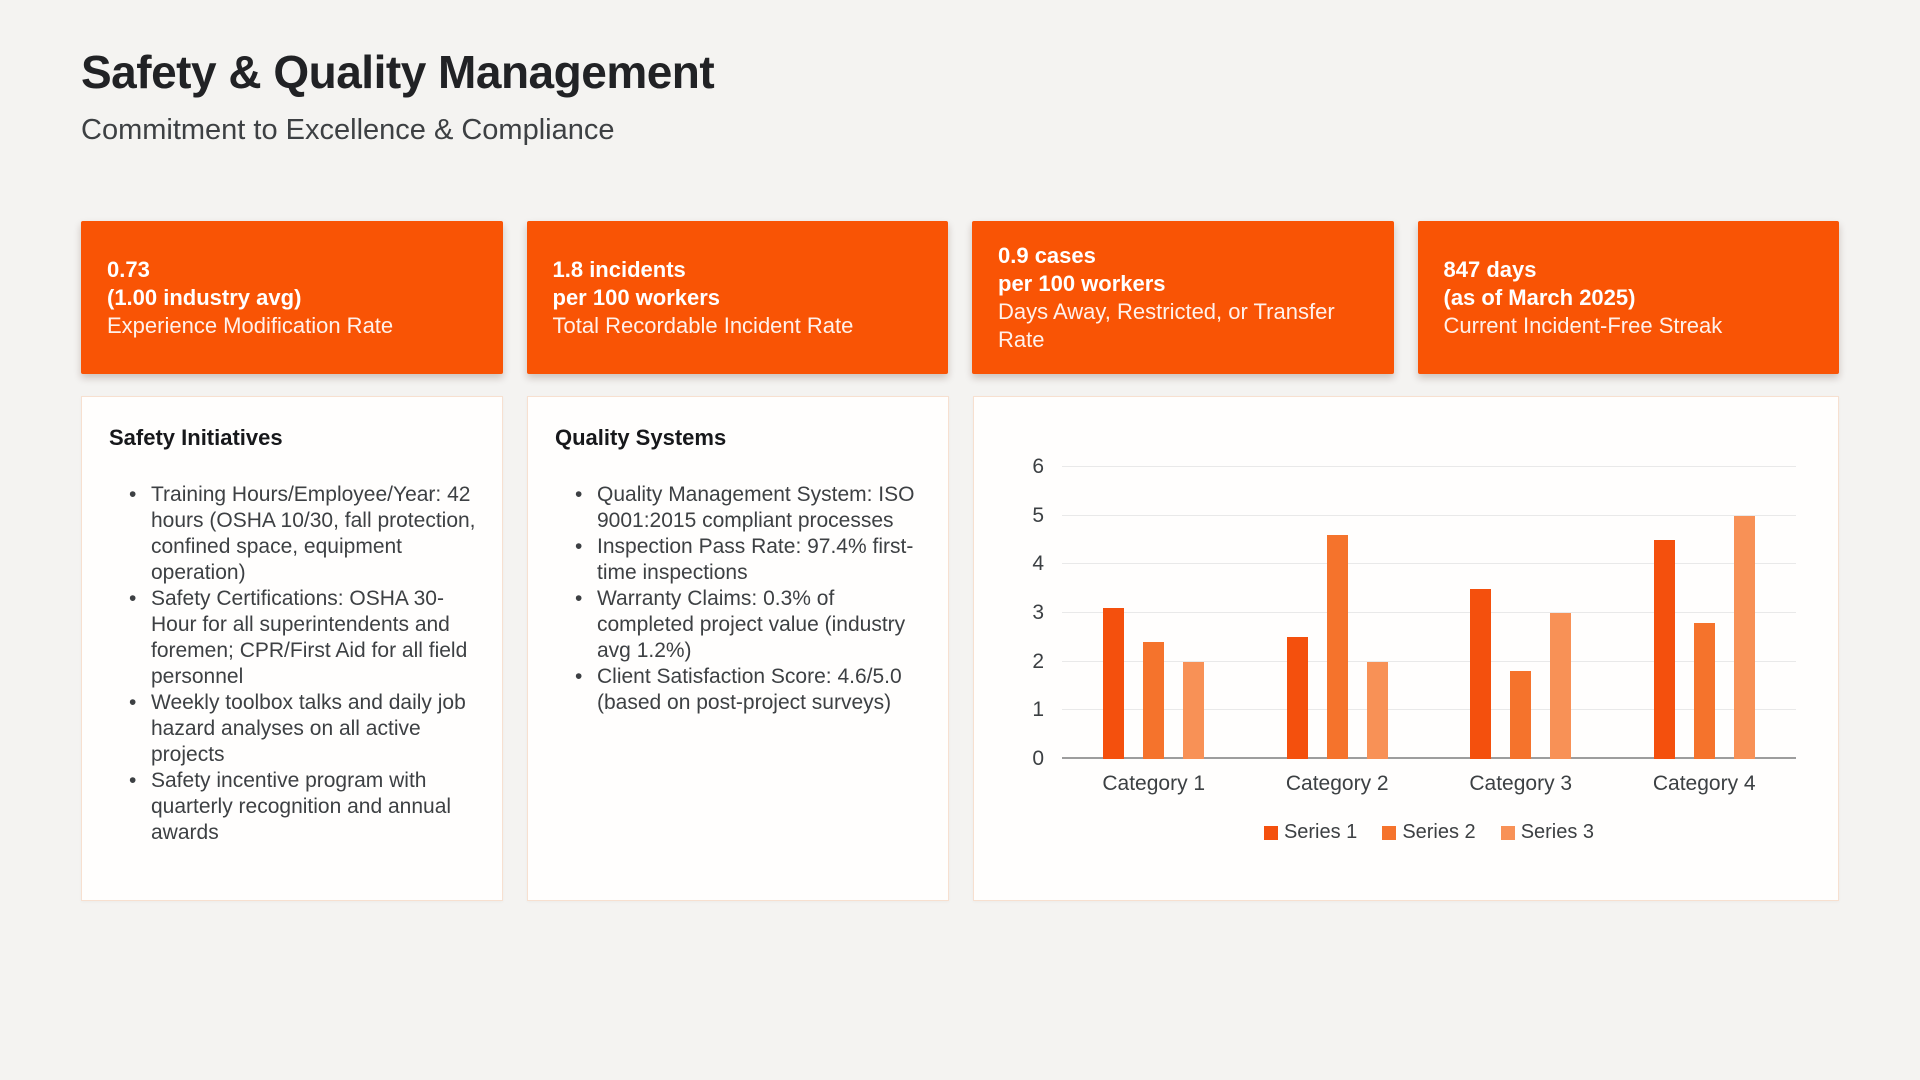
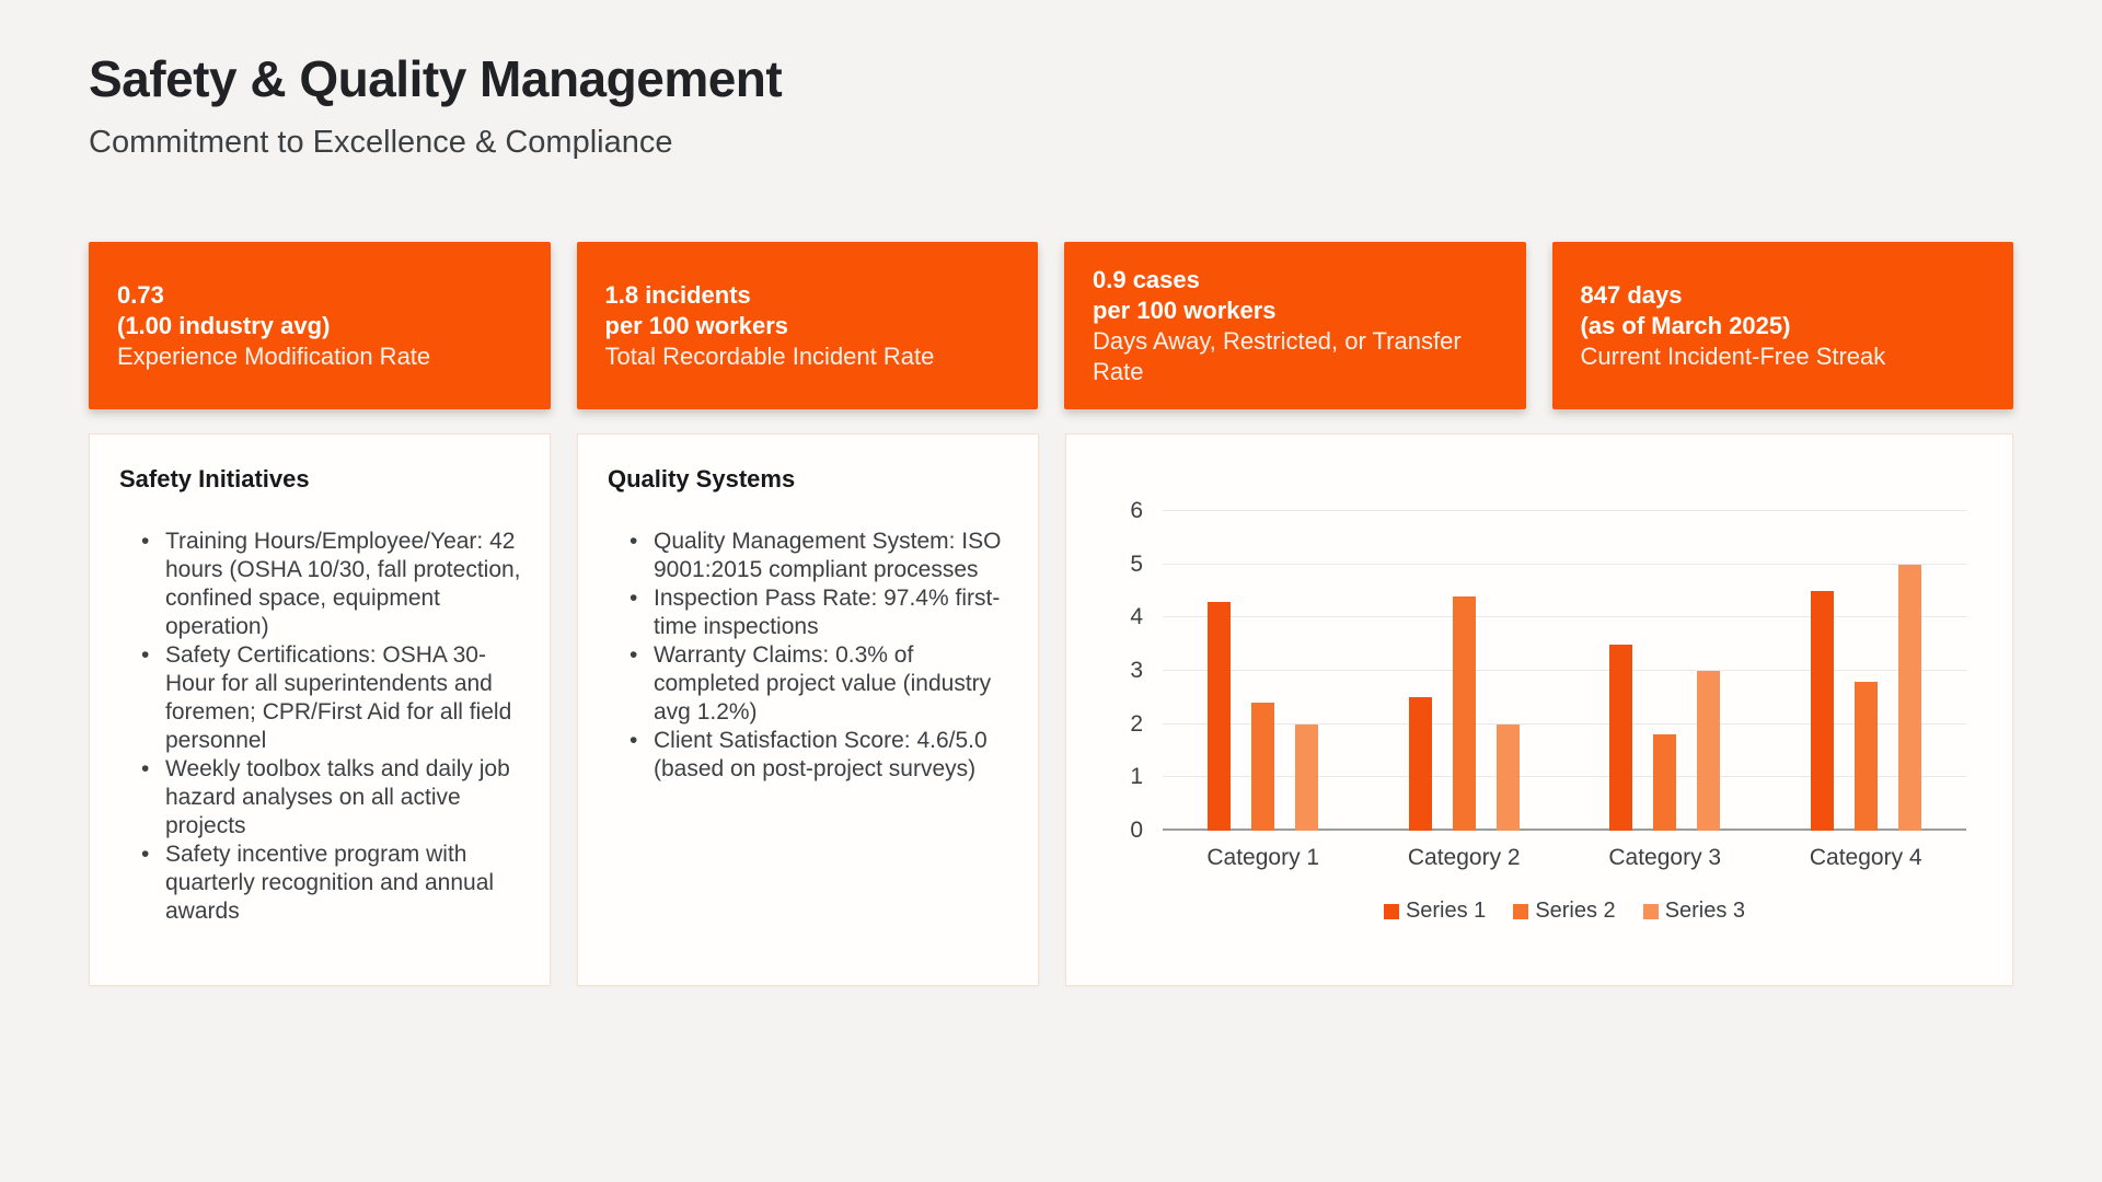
Series 1/Category 1: 3.1 -> 4.3
Series 2/Category 2: 4.6 -> 4.4
